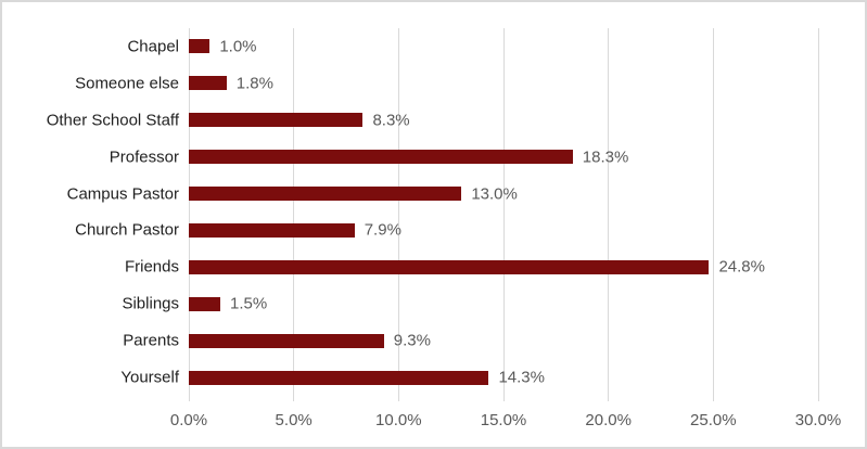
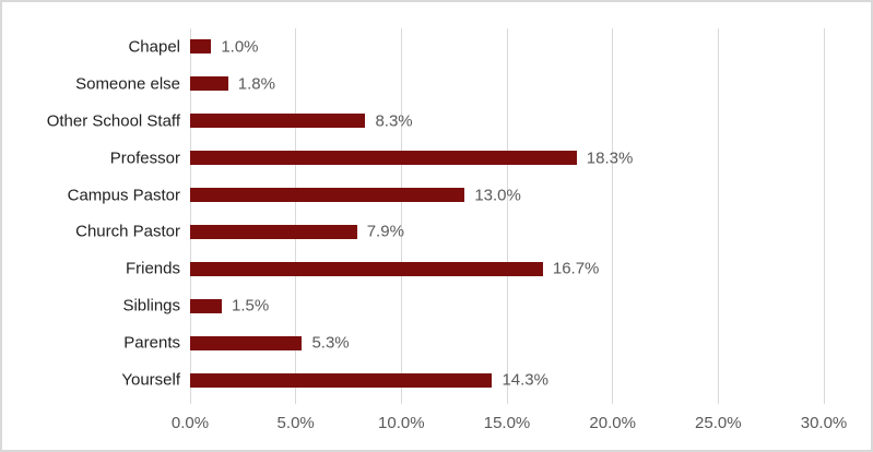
Friends: 24.8% -> 16.7%
Parents: 9.3% -> 5.3%
